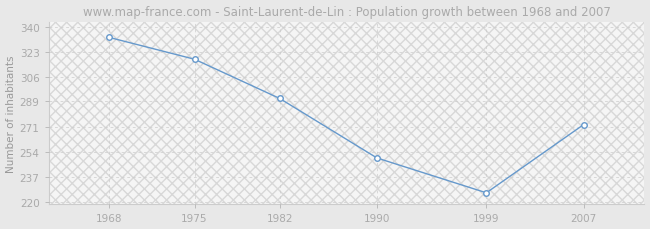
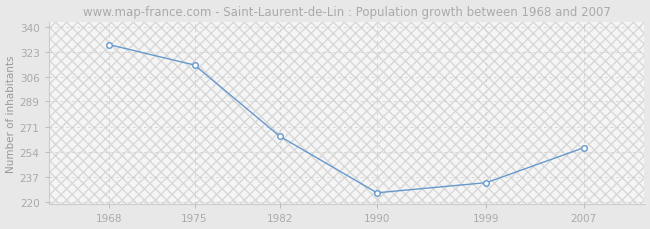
1968: 333 -> 328
1975: 318 -> 314
1982: 291 -> 265
1990: 250 -> 226
1999: 226 -> 233
2007: 273 -> 257
